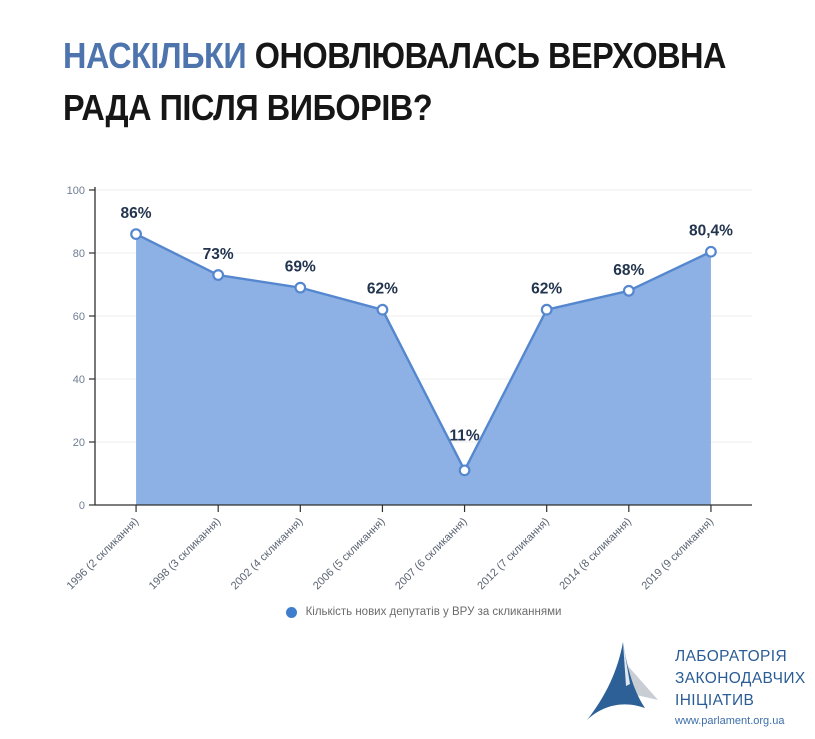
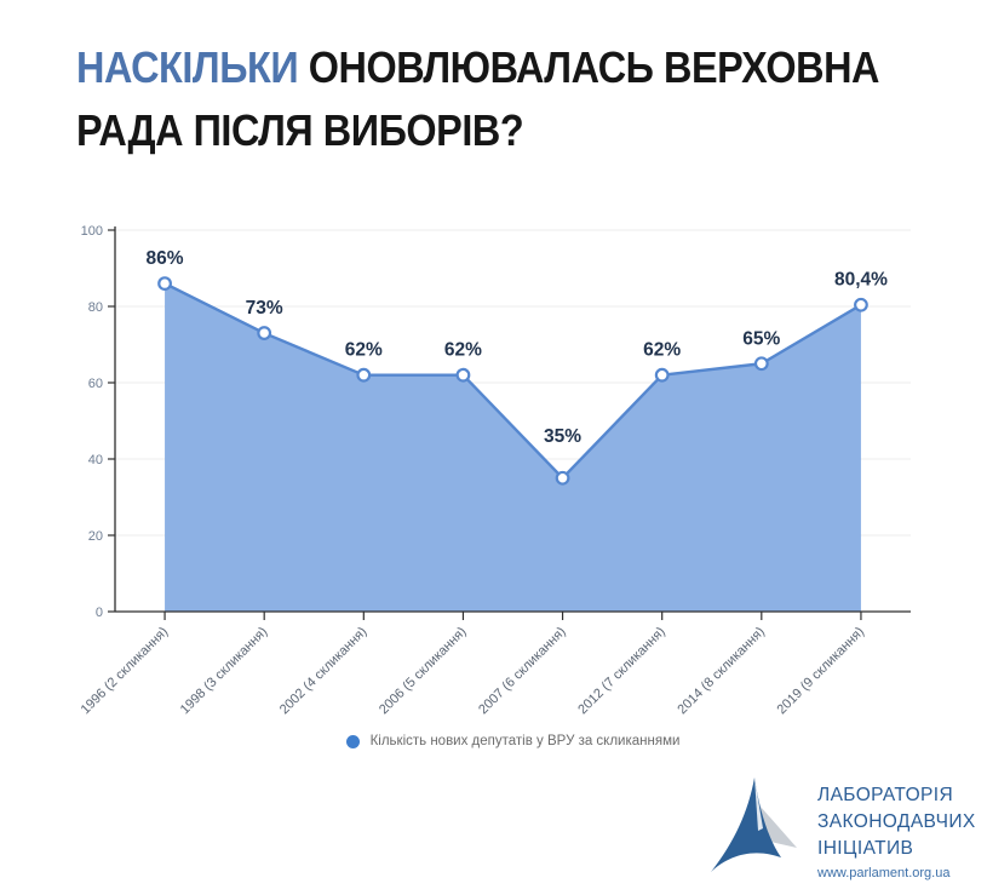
2002 (4 скликання): 69% -> 62%
2007 (6 скликання): 11% -> 35%
2014 (8 скликання): 68% -> 65%
